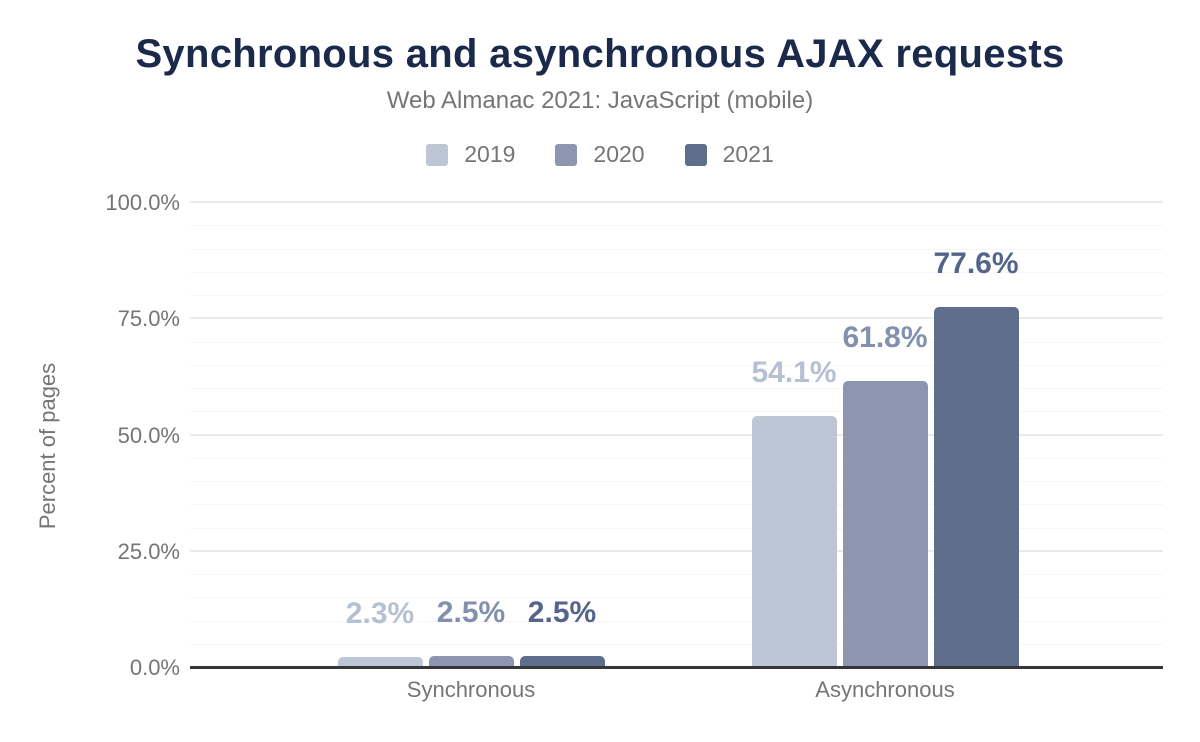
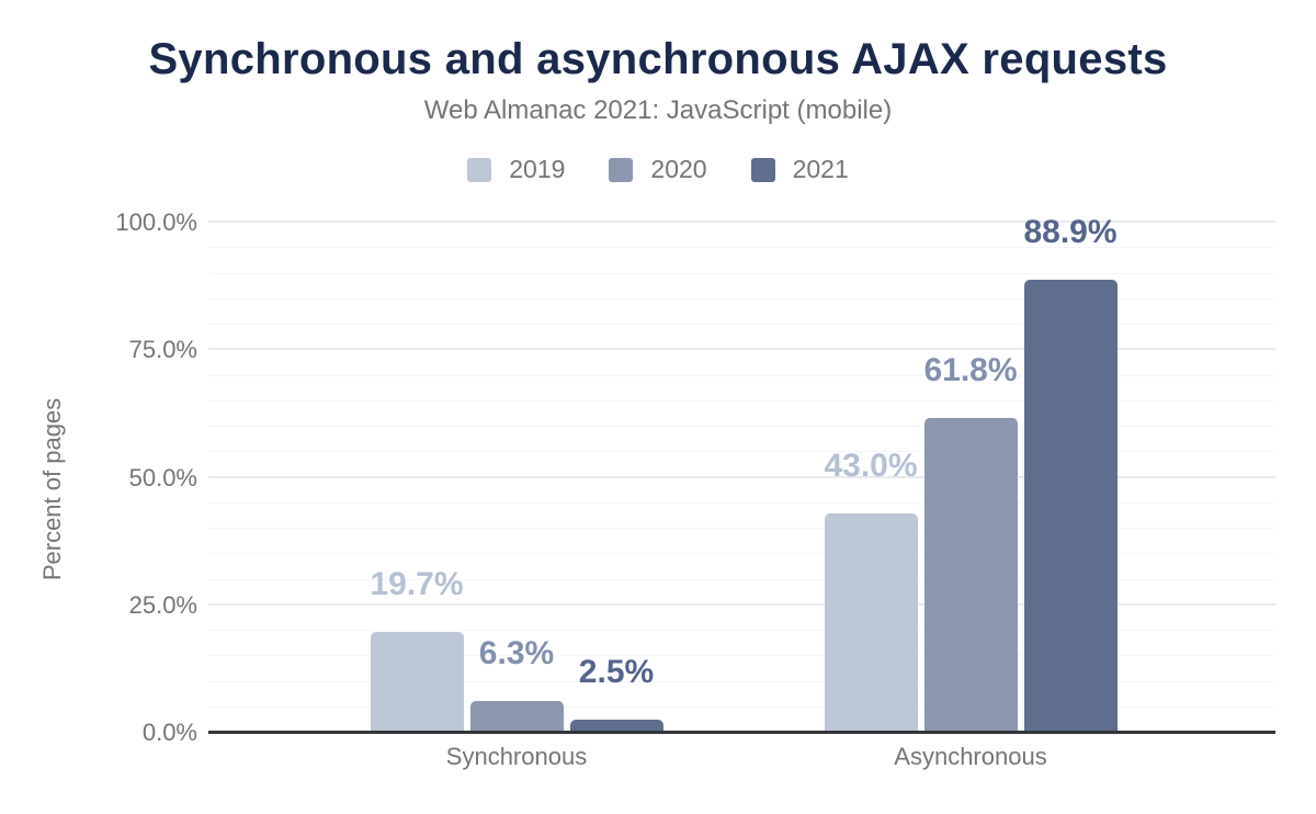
2019/Synchronous: 2.3% -> 19.7%
2020/Synchronous: 2.5% -> 6.3%
2019/Asynchronous: 54.1% -> 43.0%
2021/Asynchronous: 77.6% -> 88.9%
